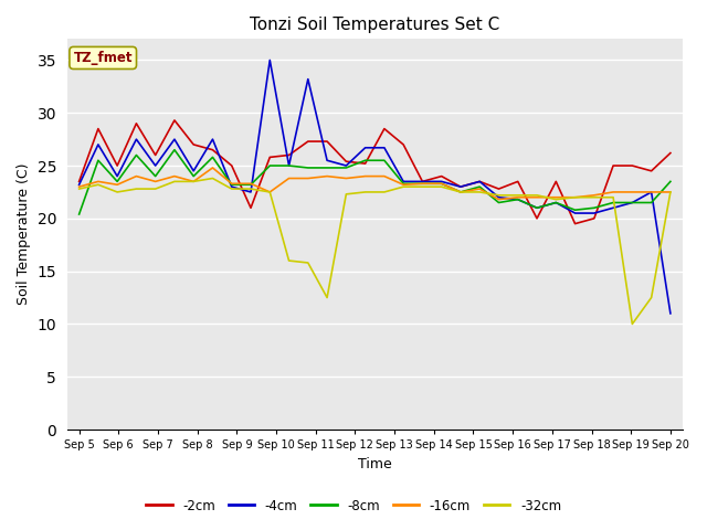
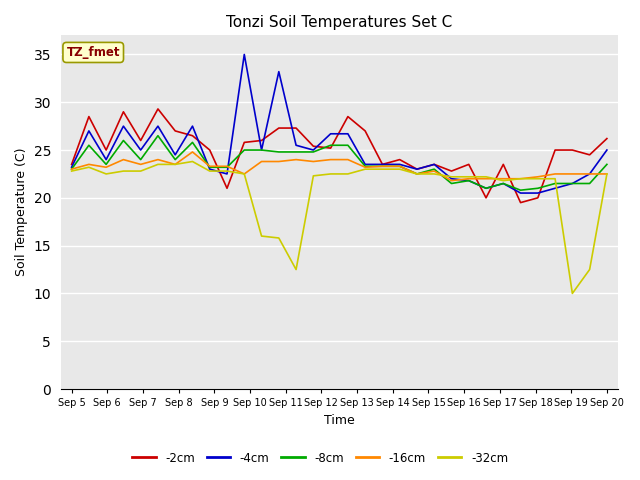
-8cm/Sep 5: 20.4 -> 23.0
-4cm/Sep 20: 11.0 -> 25.0
